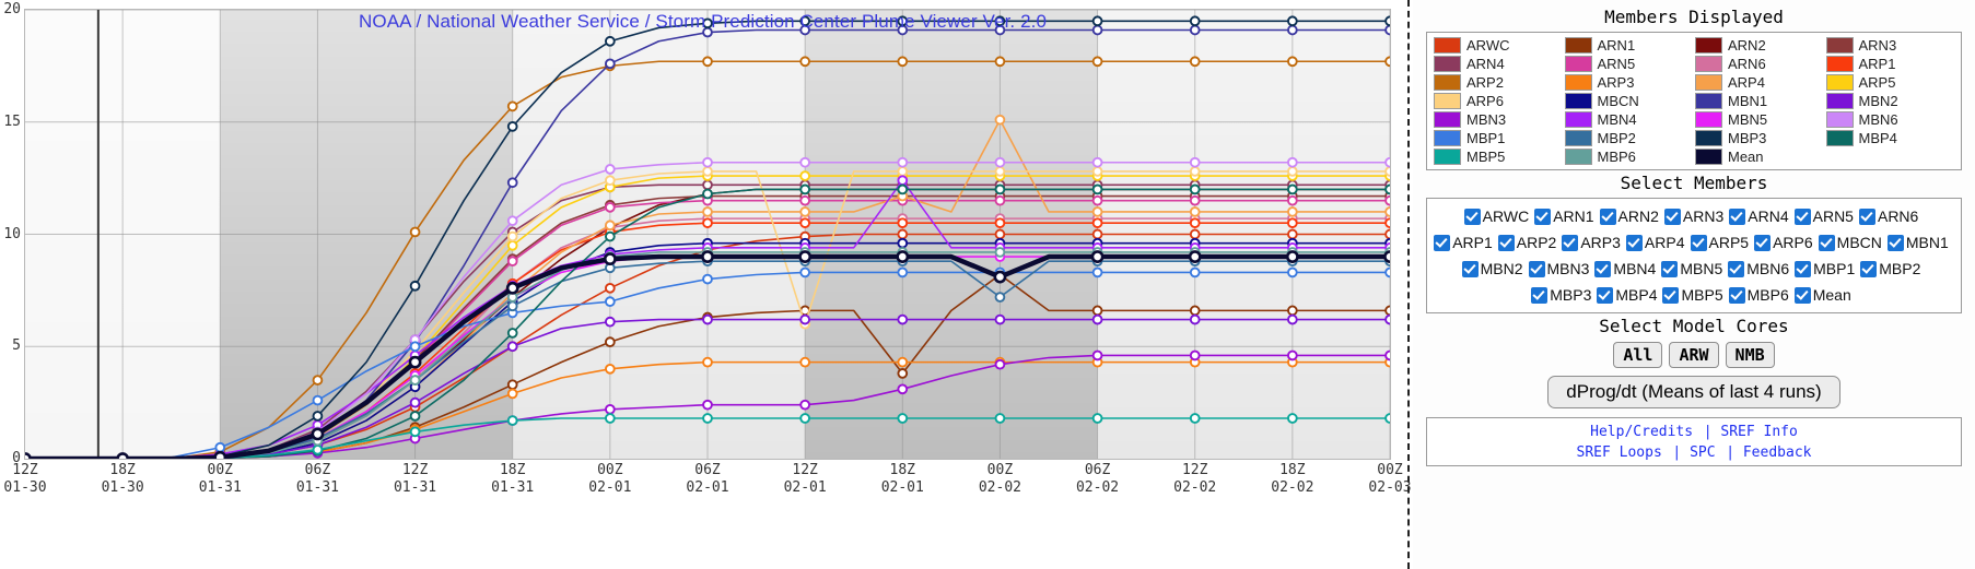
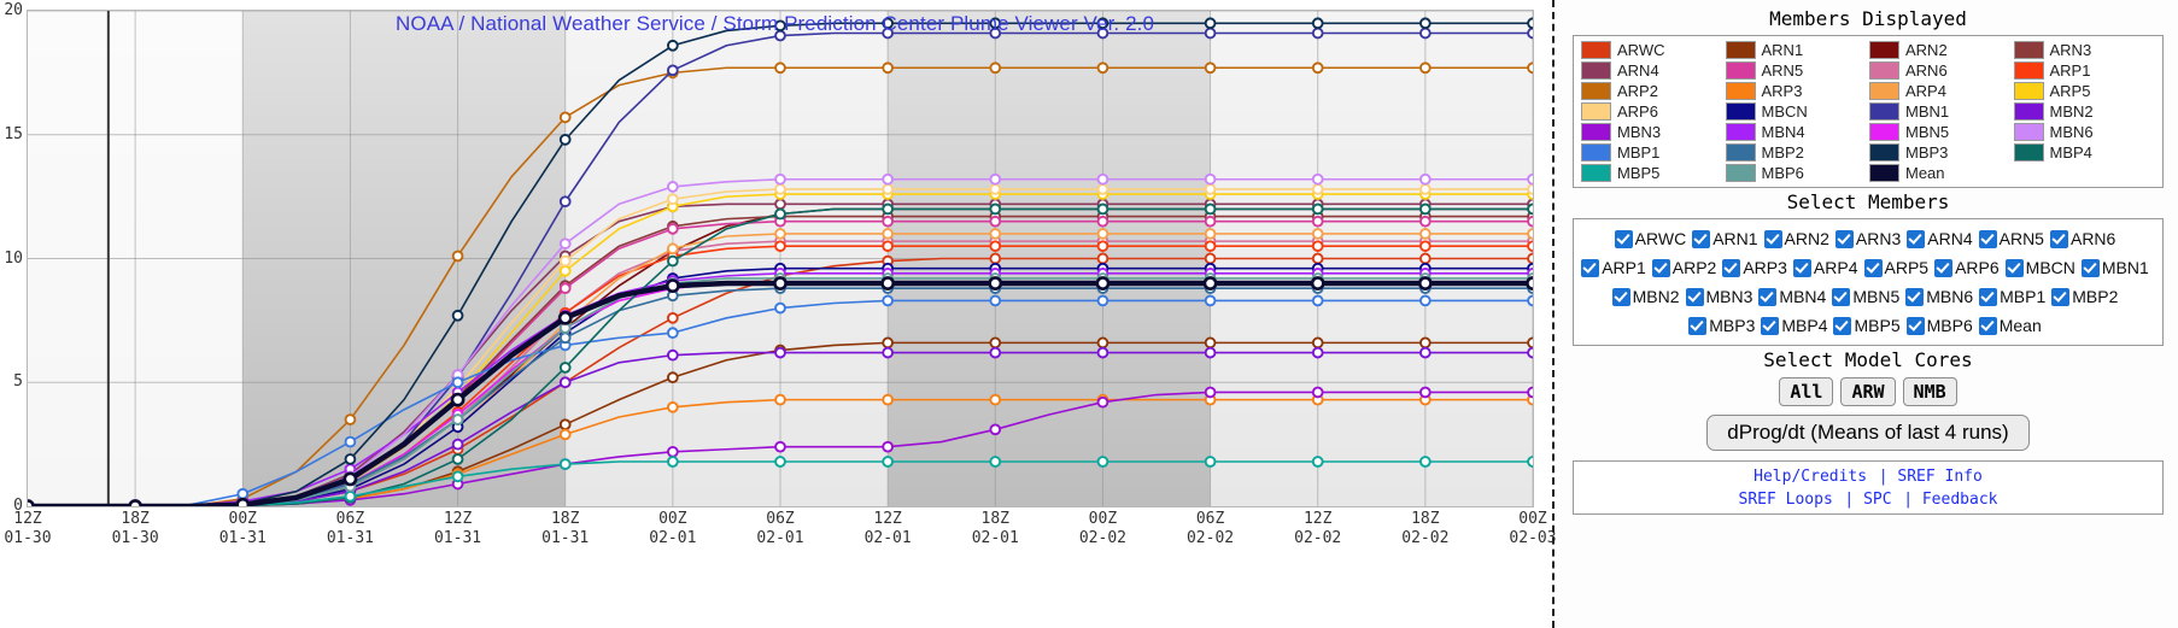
ARP6/12Z 02-01: 6.0 -> 12.8
ARN1/18Z 02-01: 3.8 -> 6.6
ARP4/18Z 02-01: 11.7 -> 11.0
MBN4/18Z 02-01: 12.4 -> 9.4
ARN1/00Z 02-02: 8.2 -> 6.6
ARP4/00Z 02-02: 15.1 -> 11.0
MBP2/00Z 02-02: 7.2 -> 8.8
Mean/00Z 02-02: 8.1 -> 9.0
